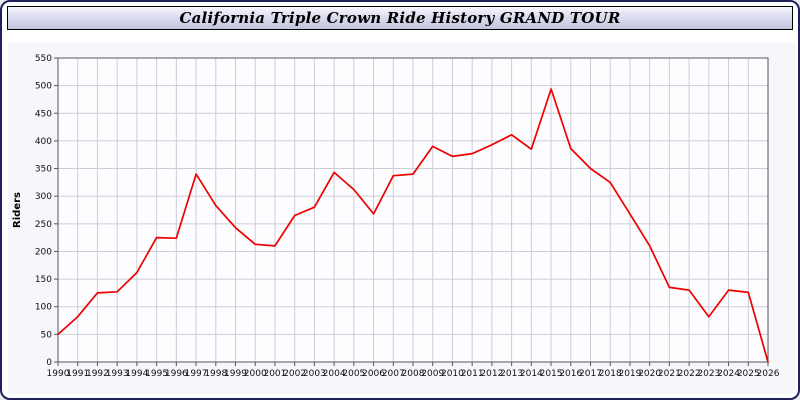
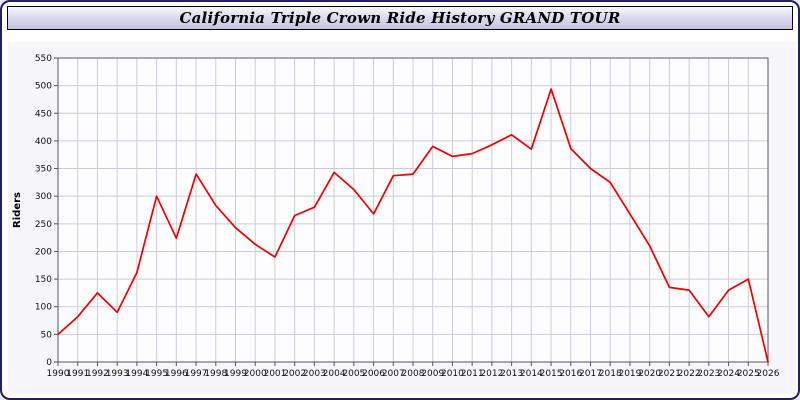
1993: 130 -> 90
1995: 220 -> 300
2001: 210 -> 190
2025: 130 -> 150
